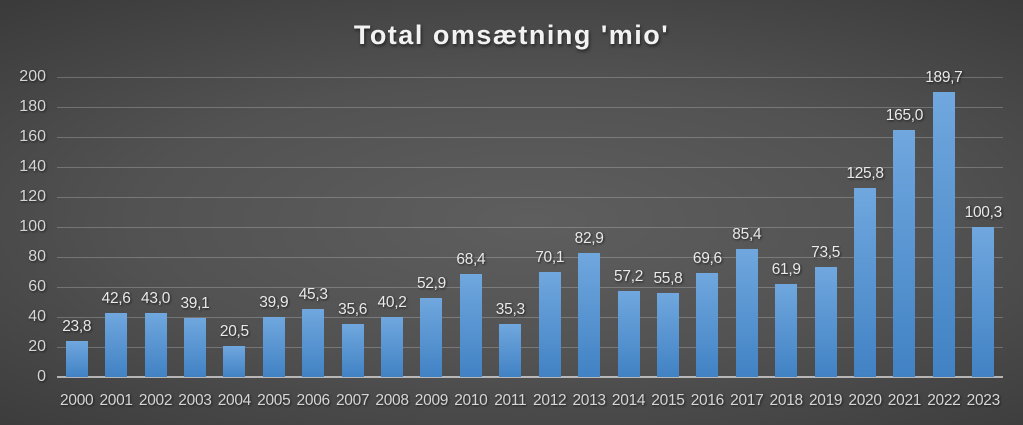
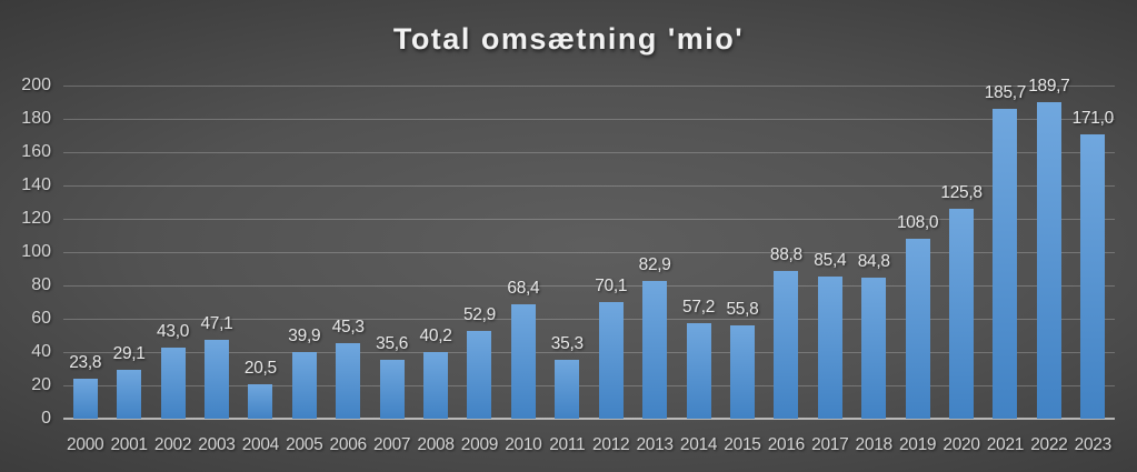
2001: 42,6 -> 29,1
2003: 39,1 -> 47,1
2016: 69,6 -> 88,8
2018: 61,9 -> 84,8
2019: 73,5 -> 108,0
2021: 165,0 -> 185,7
2023: 100,3 -> 171,0
